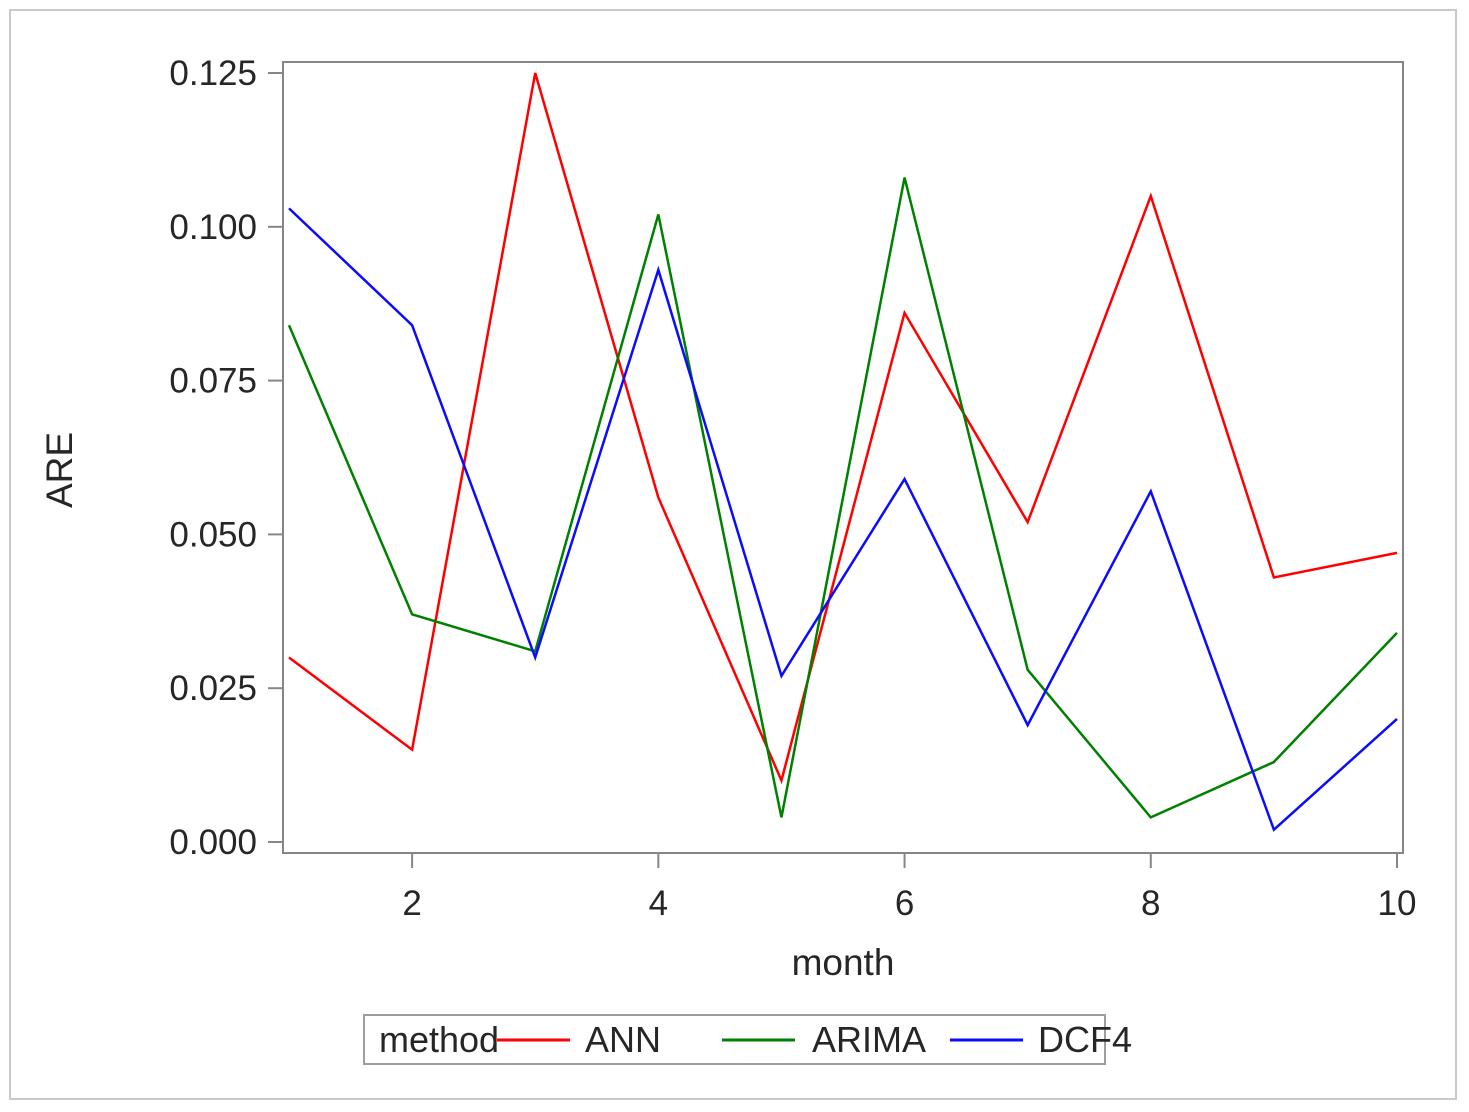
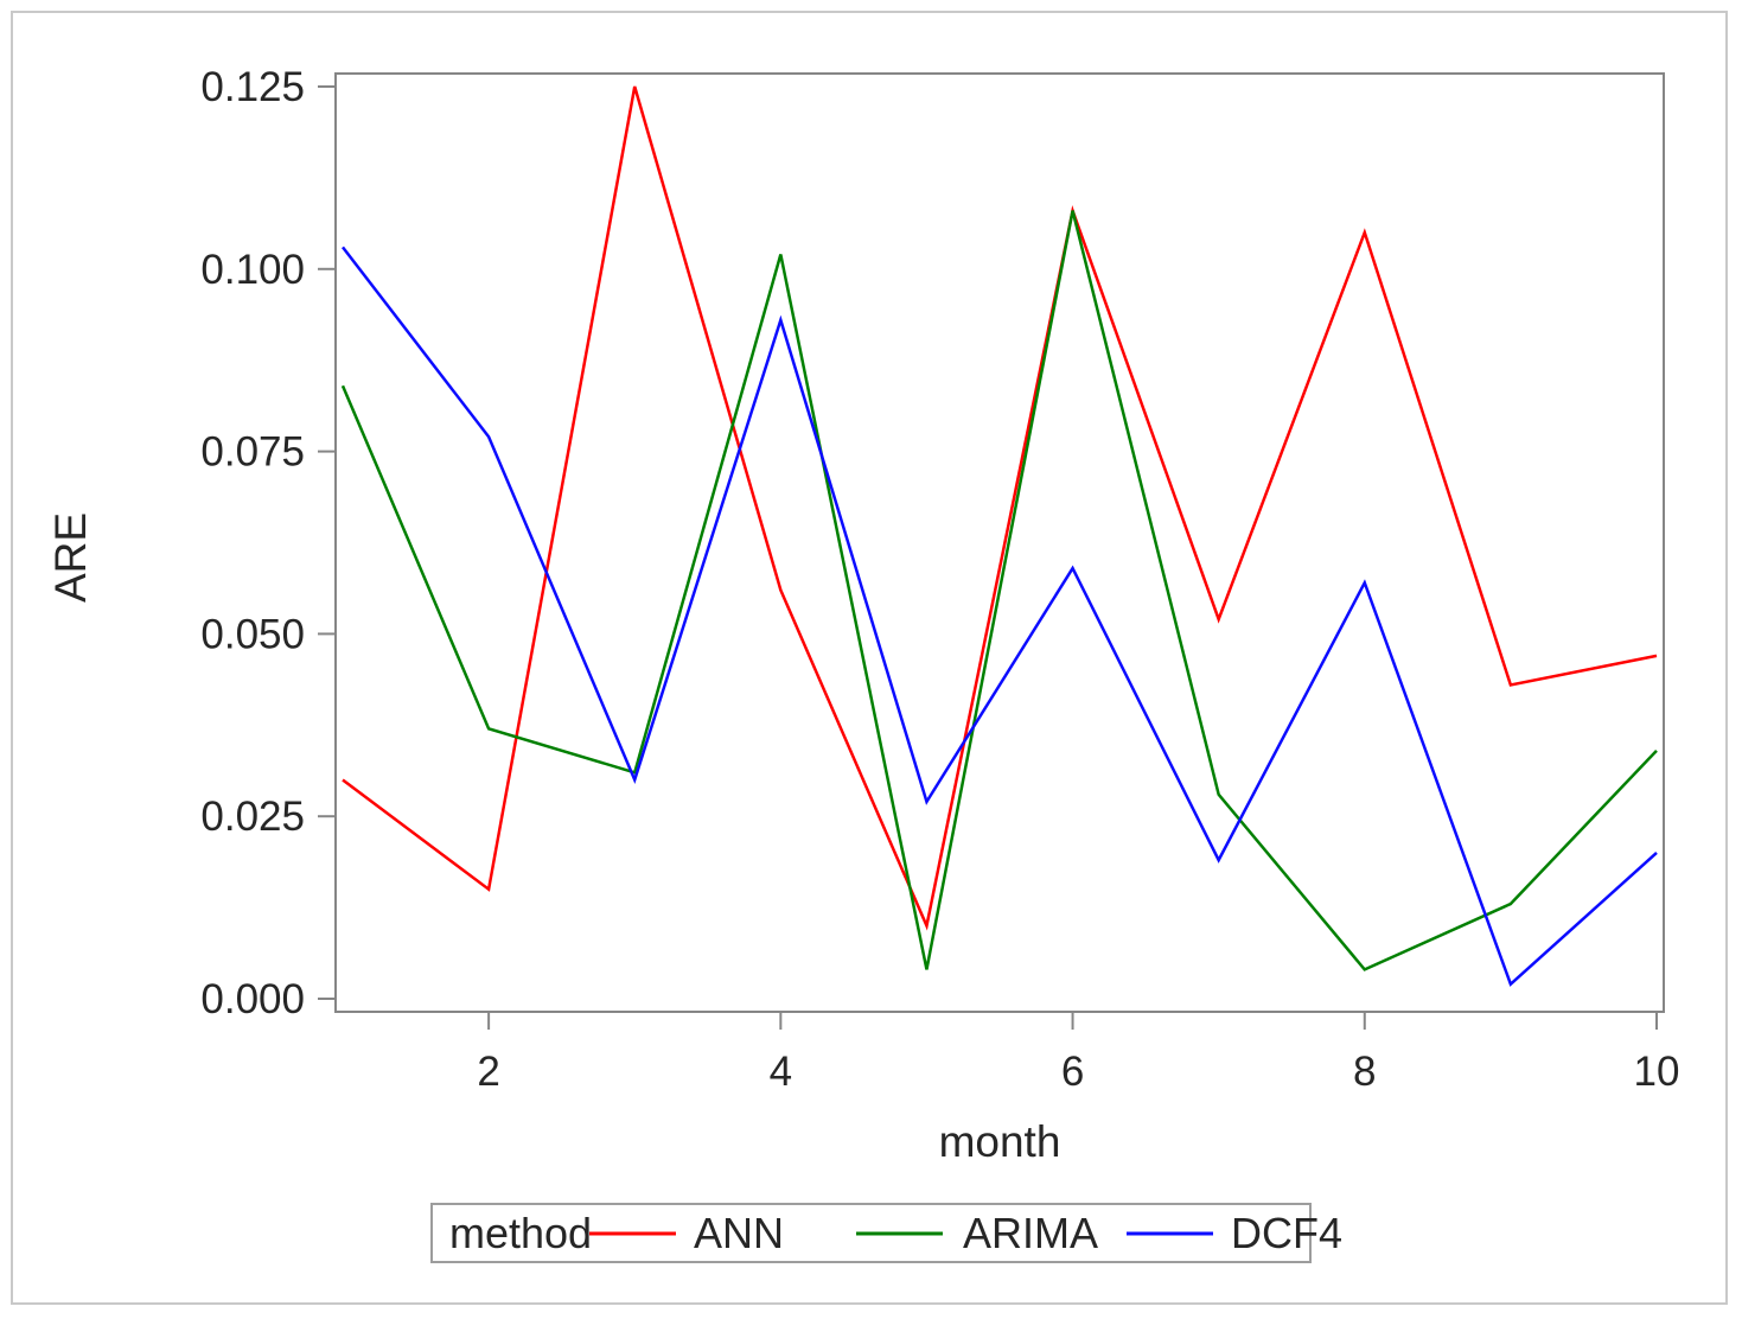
DCF4/2: 0.084 -> 0.077
ANN/6: 0.086 -> 0.108
